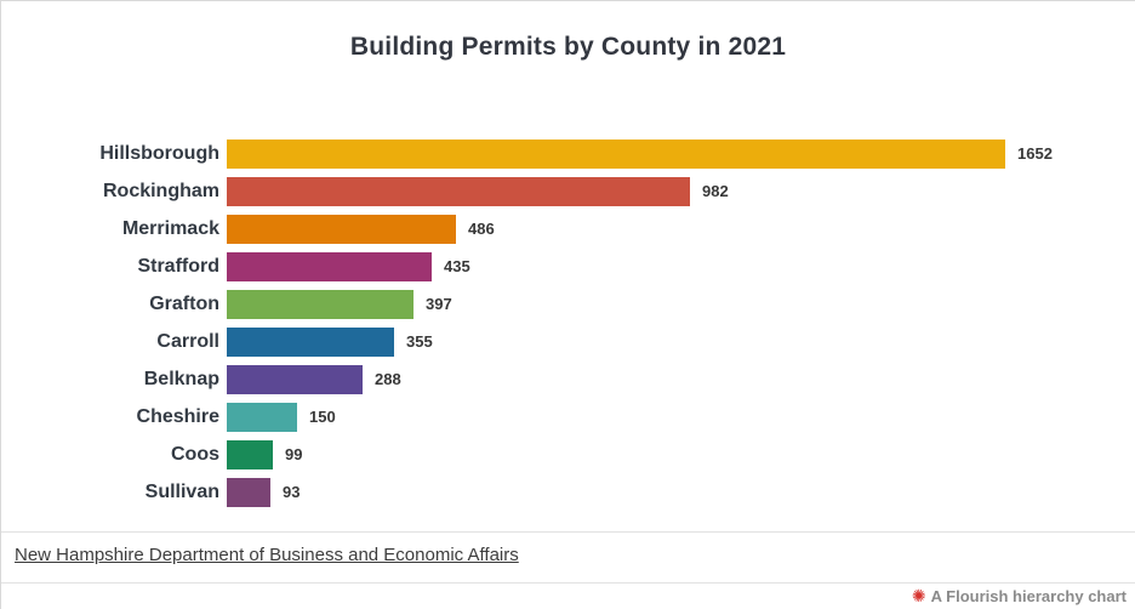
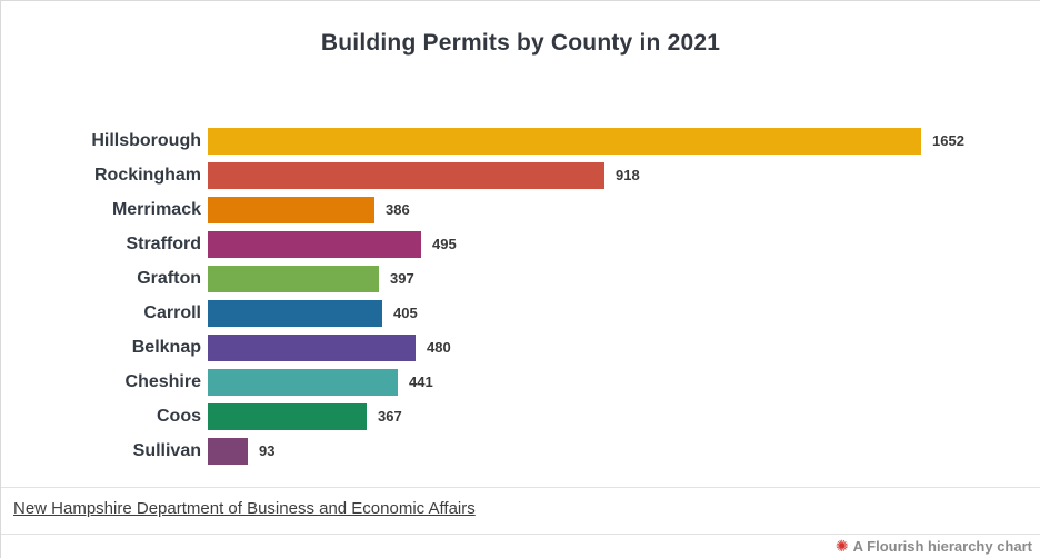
Rockingham: 982 -> 918
Merrimack: 486 -> 386
Strafford: 435 -> 495
Carroll: 355 -> 405
Belknap: 288 -> 480
Cheshire: 150 -> 441
Coos: 99 -> 367
